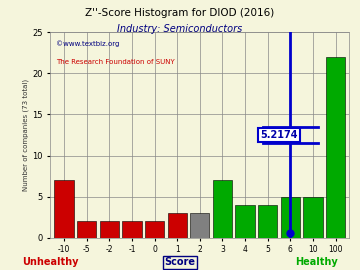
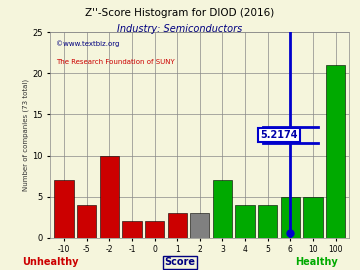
-5: 2 -> 4
-2: 2 -> 10
100: 22 -> 21
